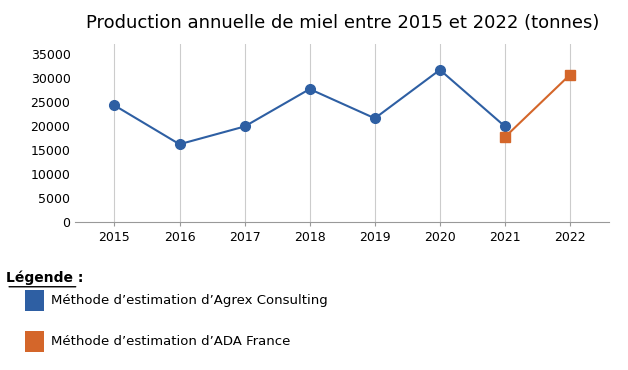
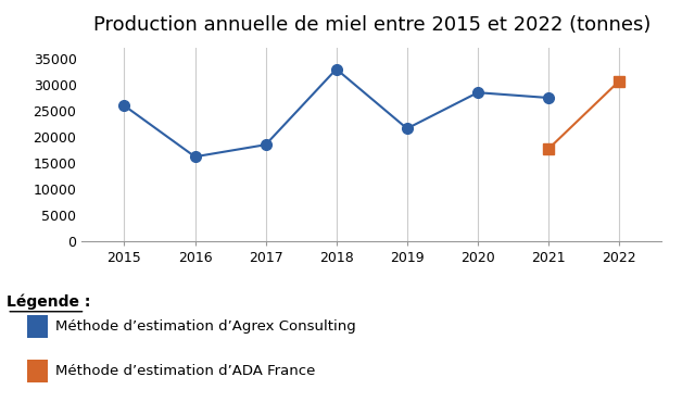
2015: 24300 -> 26000
2017: 19900 -> 18500
2018: 27700 -> 33000
2020: 31700 -> 28500
2021: 19900 -> 27500
